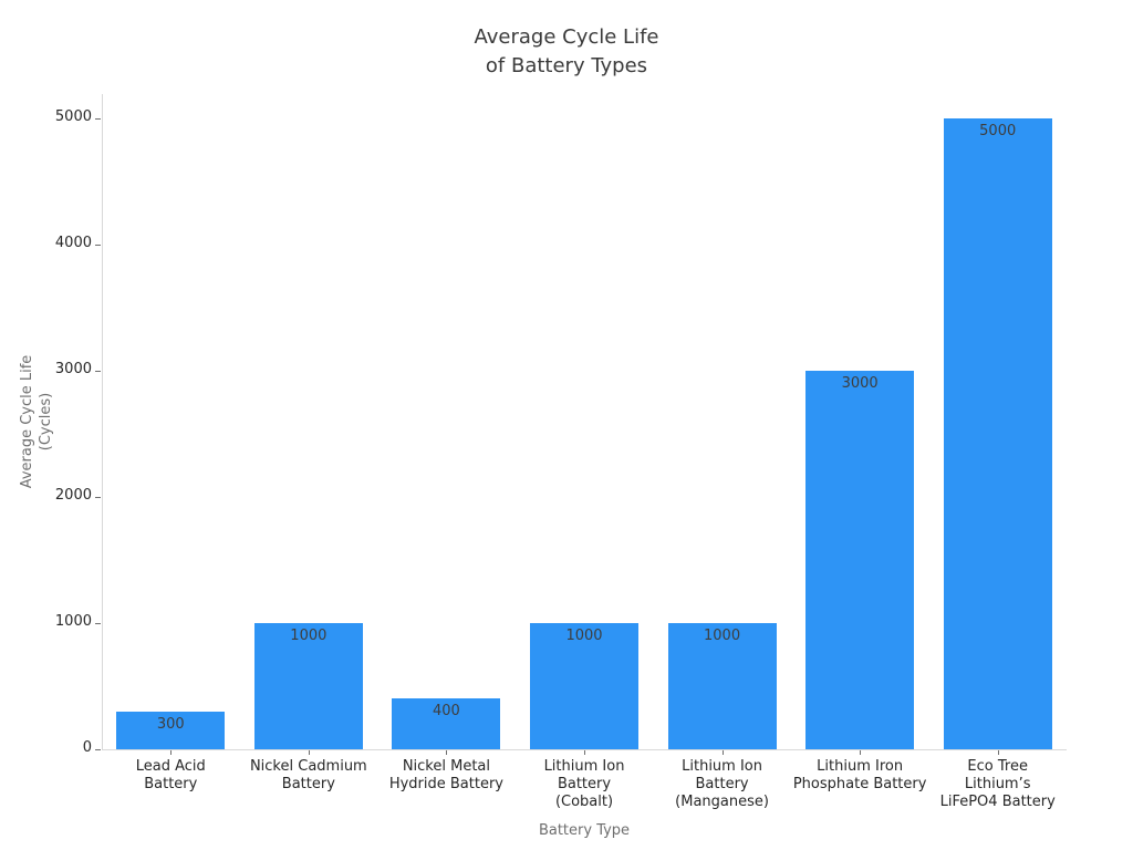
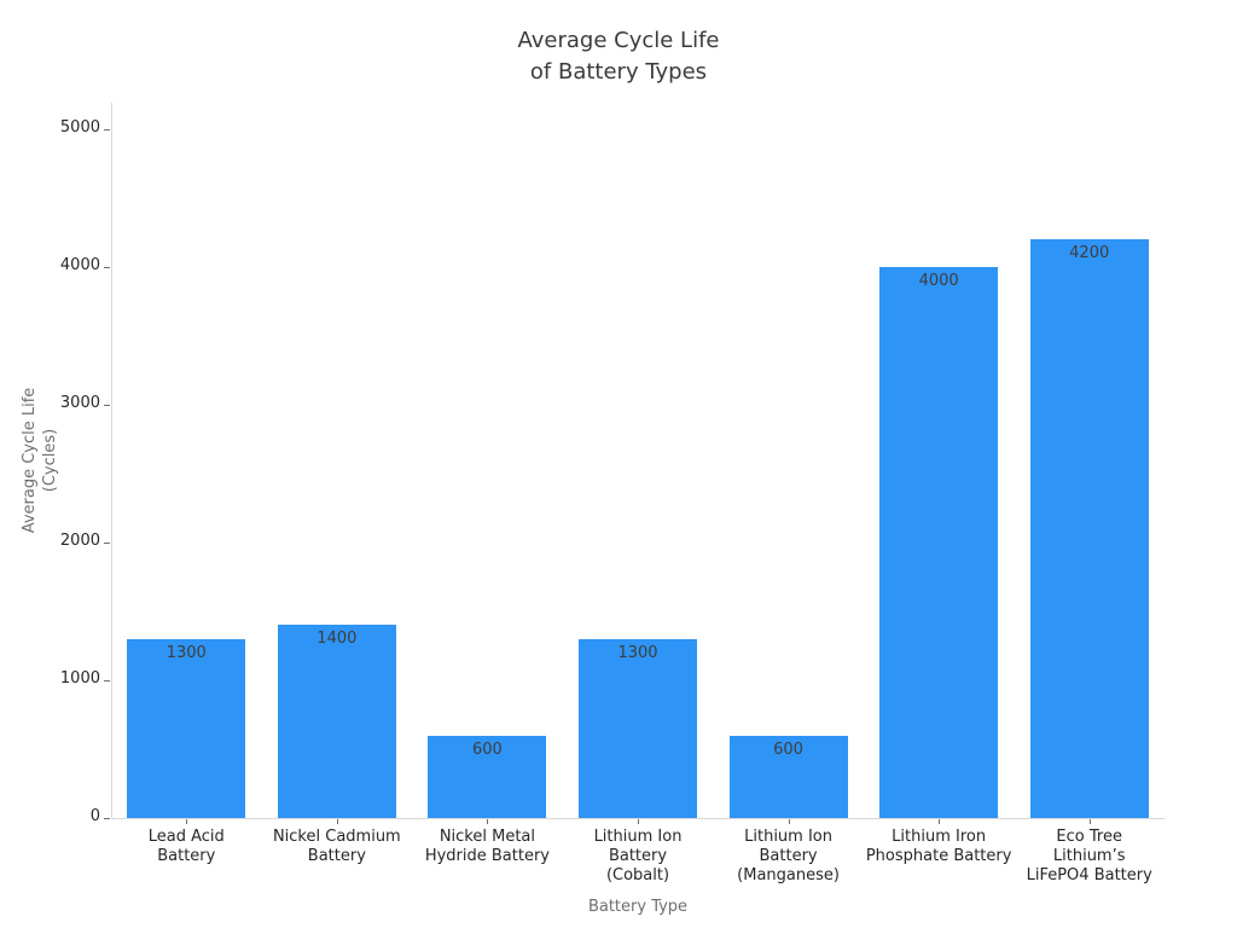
Lead Acid Battery: 300 -> 1300
Nickel Cadmium Battery: 1000 -> 1400
Nickel Metal Hydride Battery: 400 -> 600
Lithium Ion Battery (Cobalt): 1000 -> 1300
Lithium Ion Battery (Manganese): 1000 -> 600
Lithium Iron Phosphate Battery: 3000 -> 4000
Eco Tree Lithium’s LiFePO4 Battery: 5000 -> 4200
